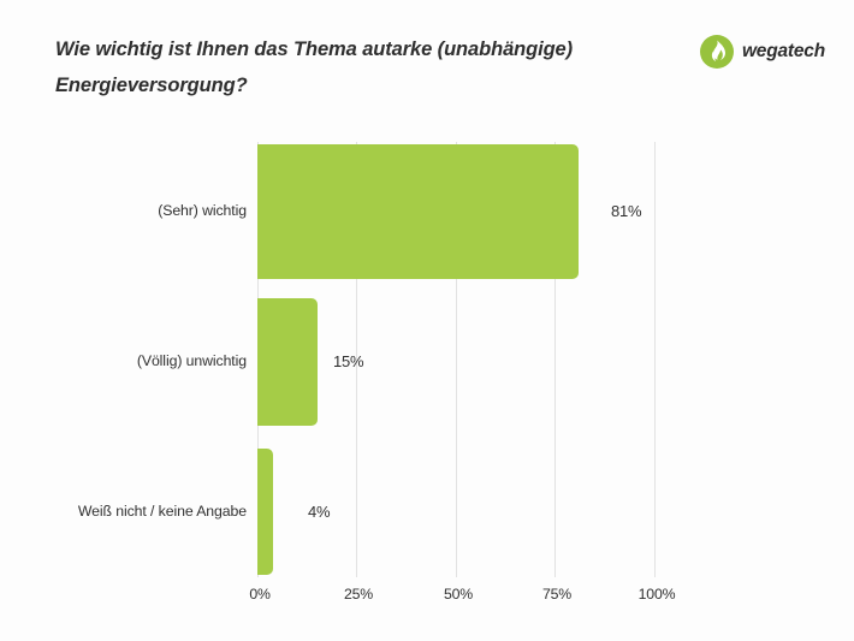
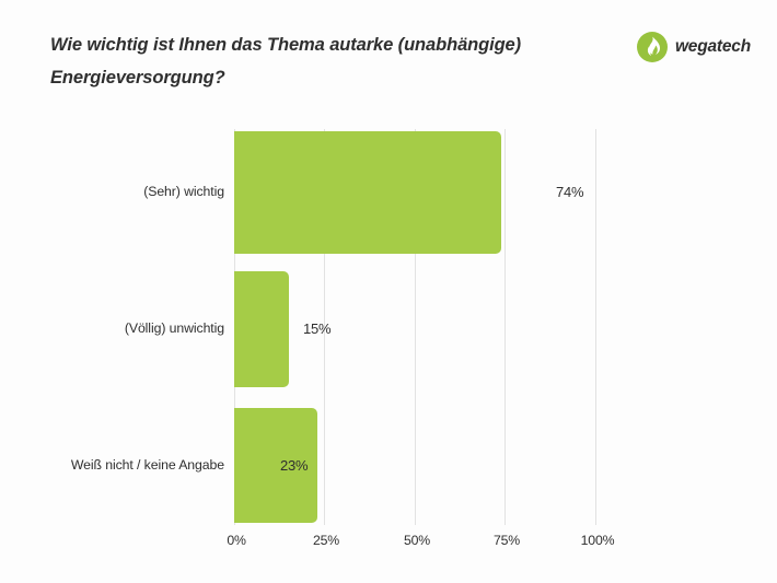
(Sehr) wichtig: 81% -> 74%
Weiß nicht / keine Angabe: 4% -> 23%
